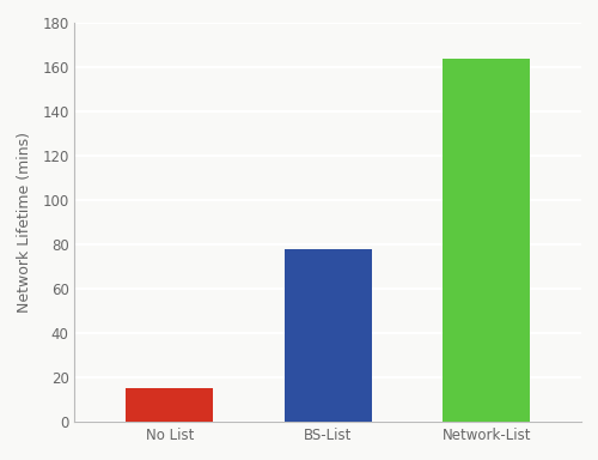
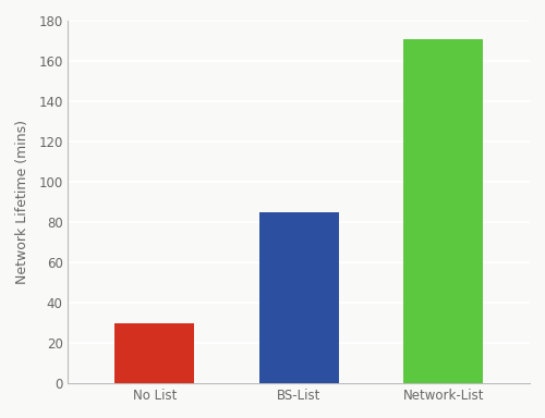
No List: 15 -> 30
BS-List: 78 -> 85
Network-List: 164 -> 171
